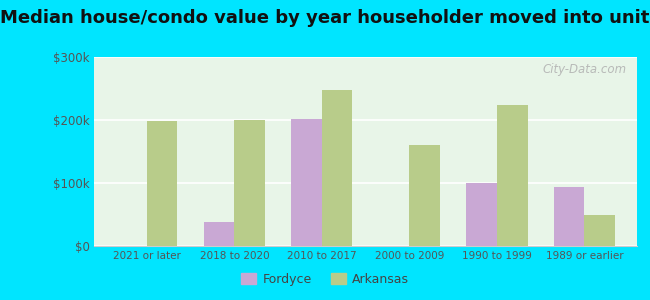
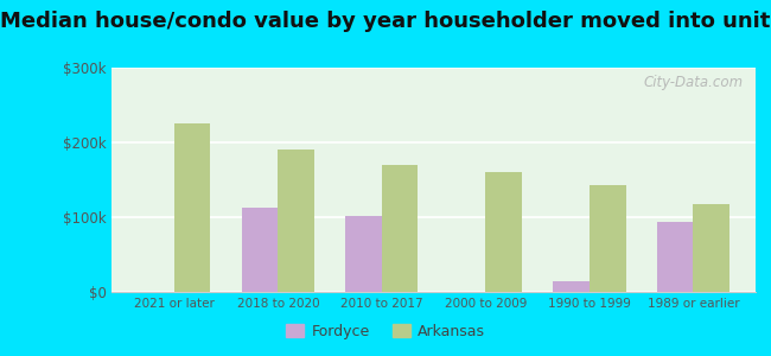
Arkansas/2021 or later: $198k -> $225k
Fordyce/2018 to 2020: $38k -> $113k
Arkansas/2018 to 2020: $200k -> $190k
Fordyce/2010 to 2017: $202k -> $102k
Arkansas/2010 to 2017: $248k -> $170k
Fordyce/1990 to 1999: $100k -> $15k
Arkansas/1990 to 1999: $224k -> $143k
Arkansas/1989 or earlier: $50k -> $117k
